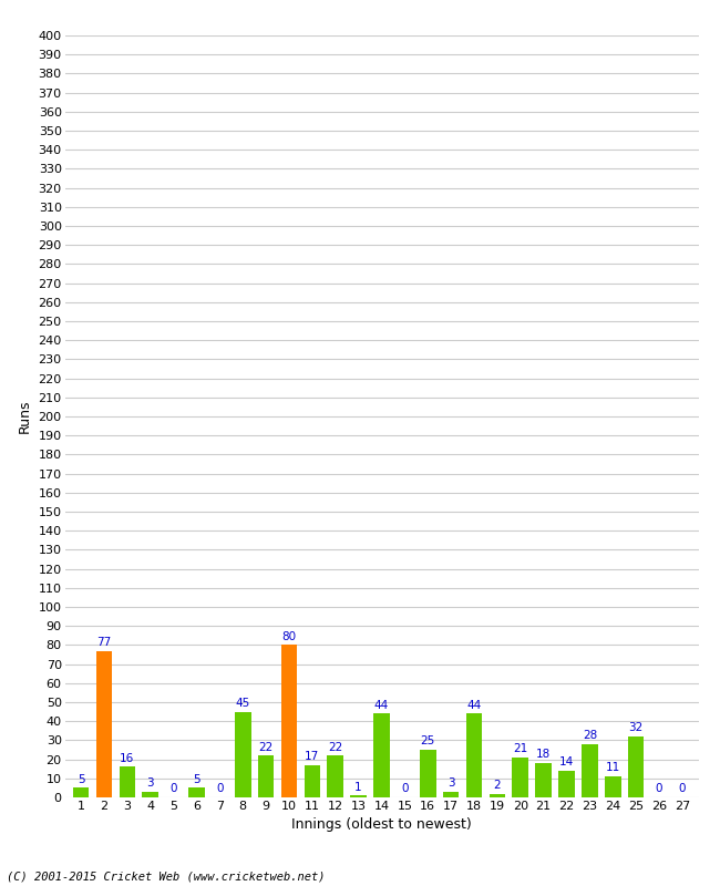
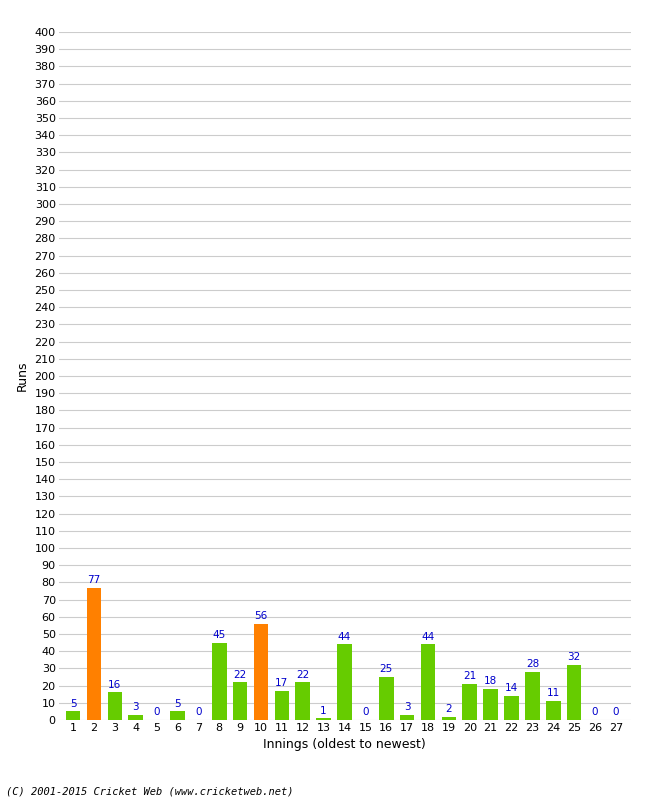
10: 80 -> 56
